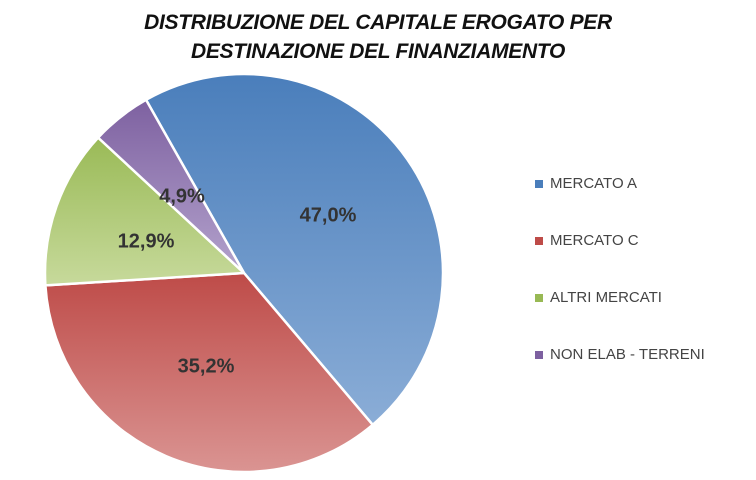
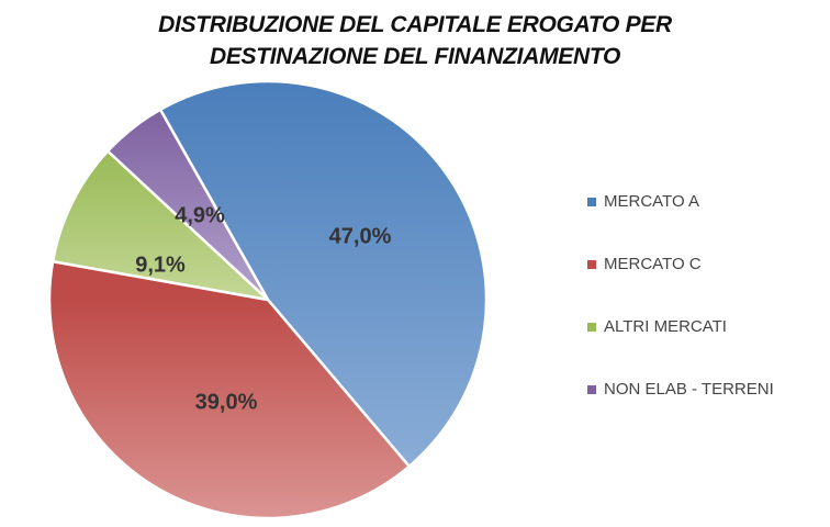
MERCATO C: 35,2% -> 39,0%
ALTRI MERCATI: 12,9% -> 9,1%
